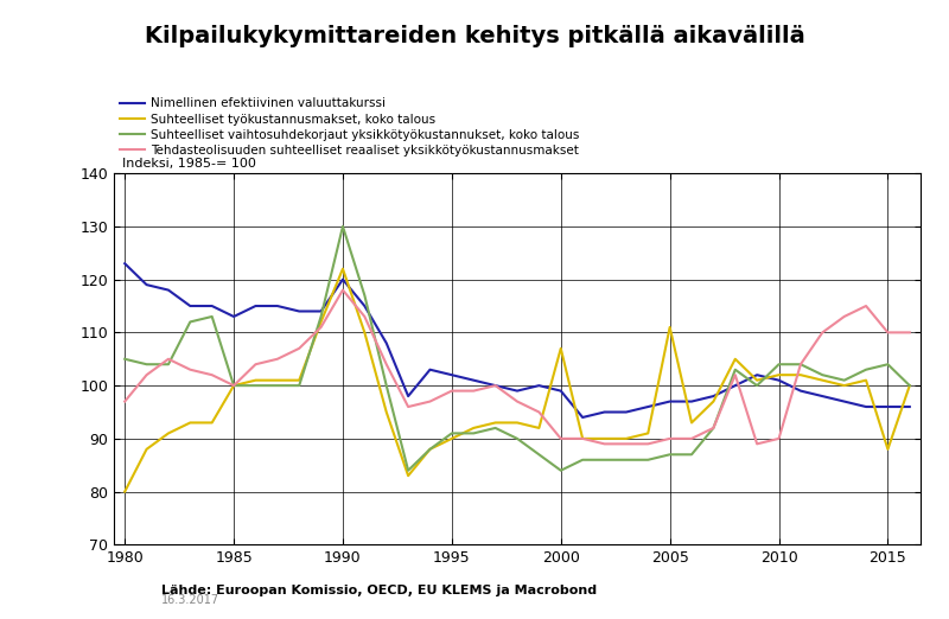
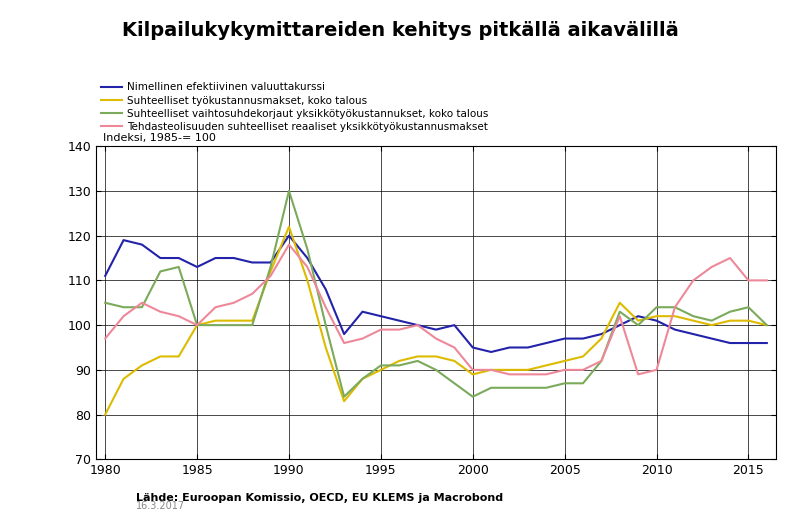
Nimellinen efektiivinen valuuttakurssi/1980: 123 -> 111
Nimellinen efektiivinen valuuttakurssi/2000: 99 -> 95
Suhteelliset työkustannusmakset, koko talous/2000: 107 -> 89
Suhteelliset työkustannusmakset, koko talous/2005: 111 -> 92
Suhteelliset työkustannusmakset, koko talous/2015: 88 -> 101
